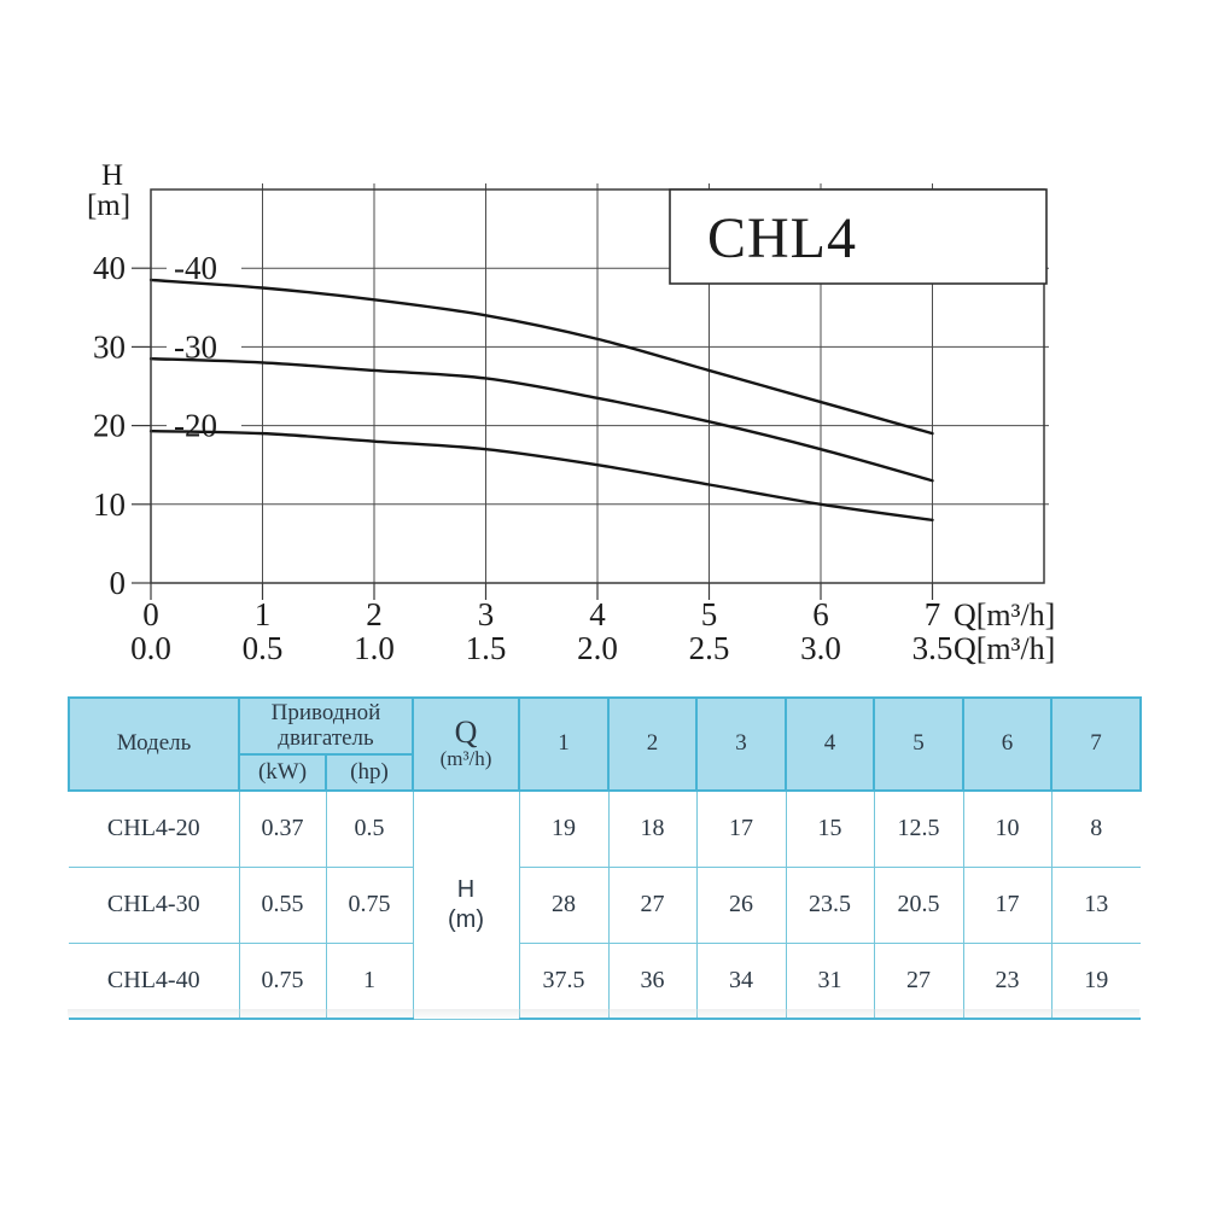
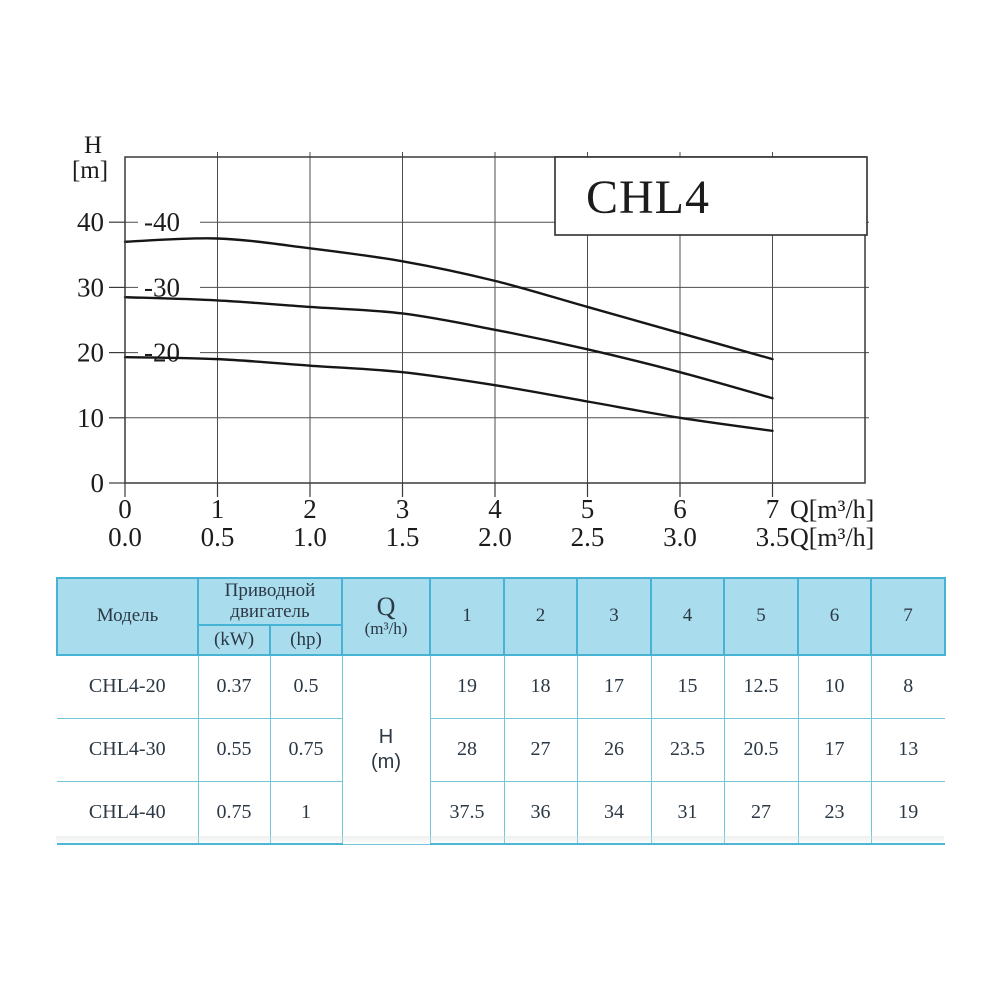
-40/0: 38 -> 37
